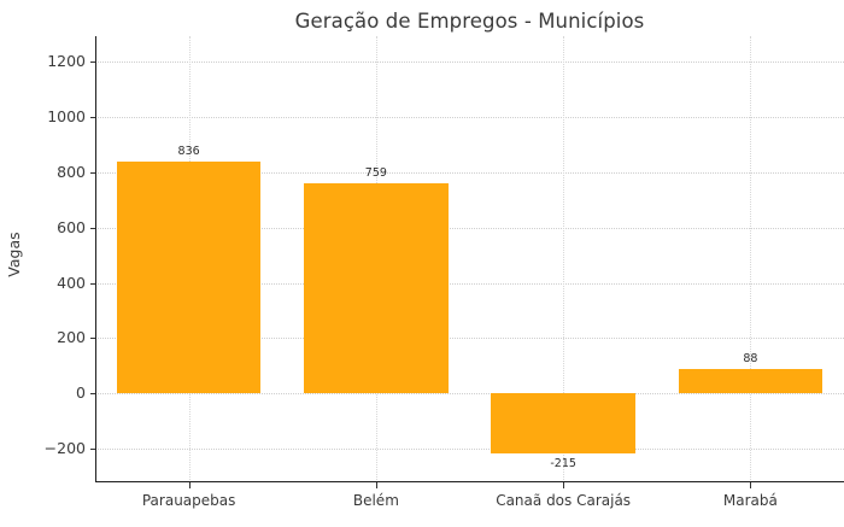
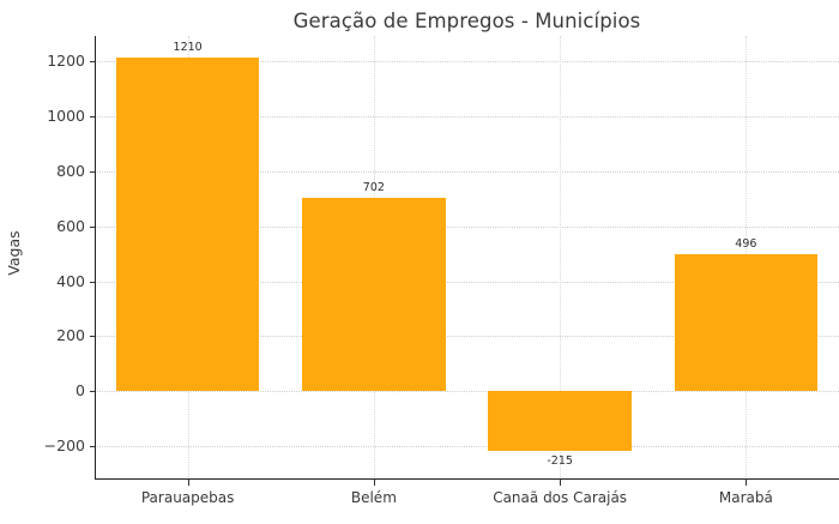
Parauapebas: 836 -> 1210
Belém: 759 -> 702
Marabá: 88 -> 496
